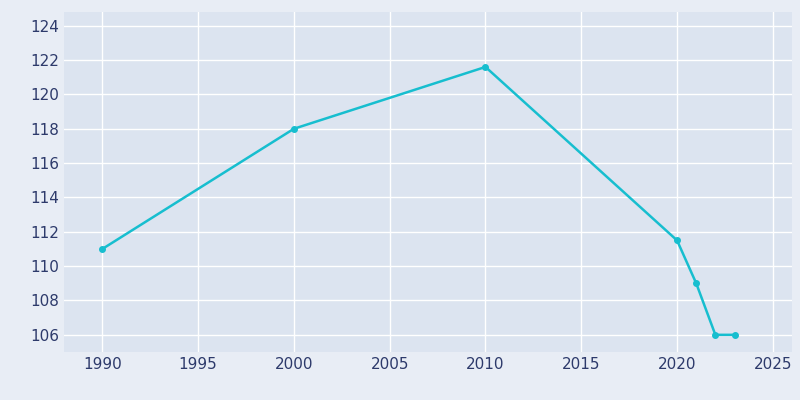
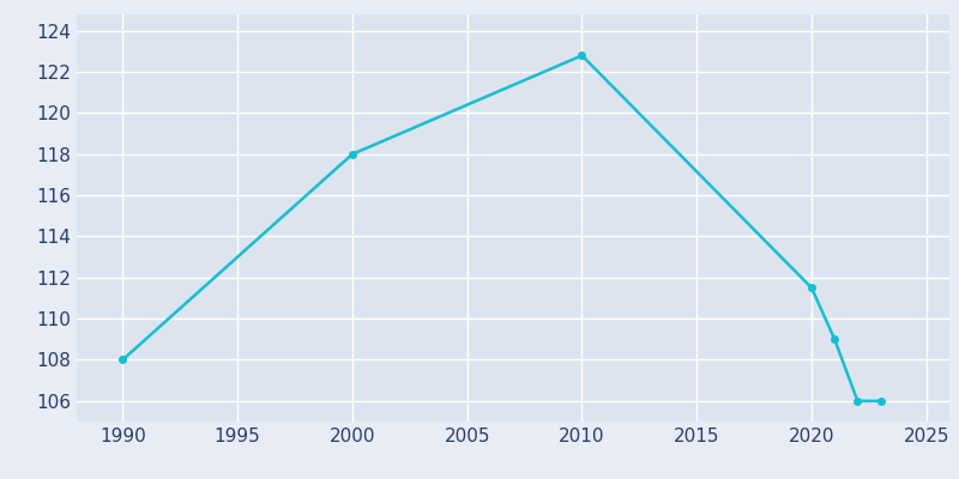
1990: 111.0 -> 108.0
2010: 121.6 -> 122.8
